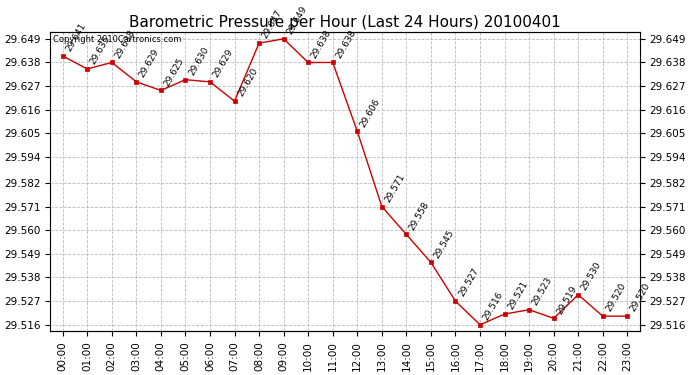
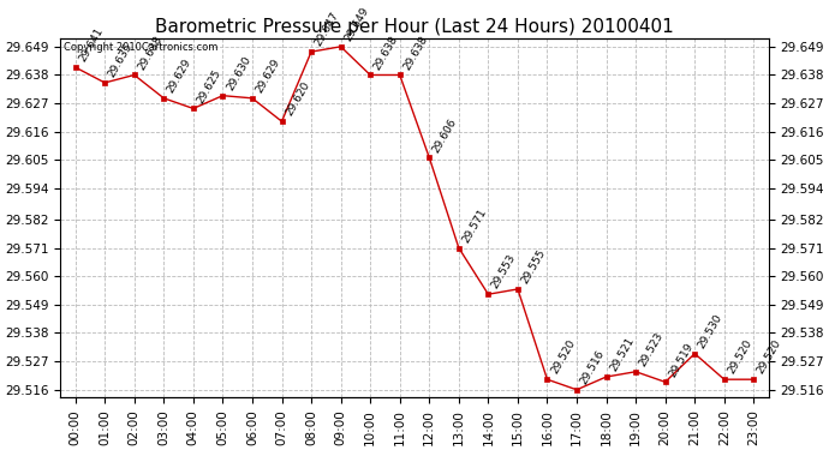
14:00: 29.558 -> 29.553
15:00: 29.545 -> 29.555
16:00: 29.527 -> 29.520
